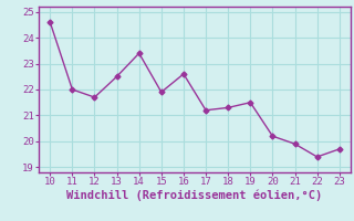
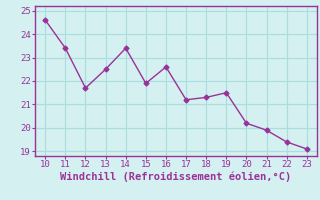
11: 22.0 -> 23.4
23: 19.7 -> 19.1
